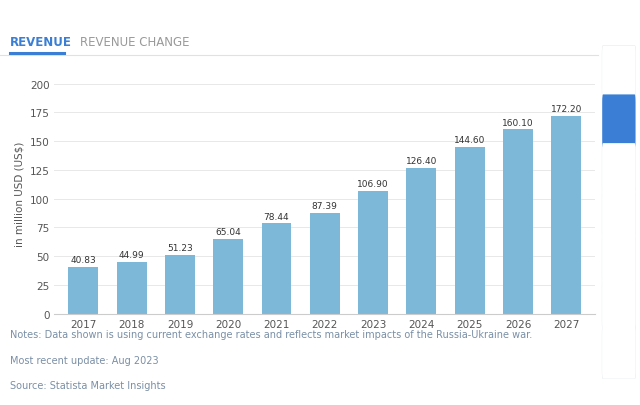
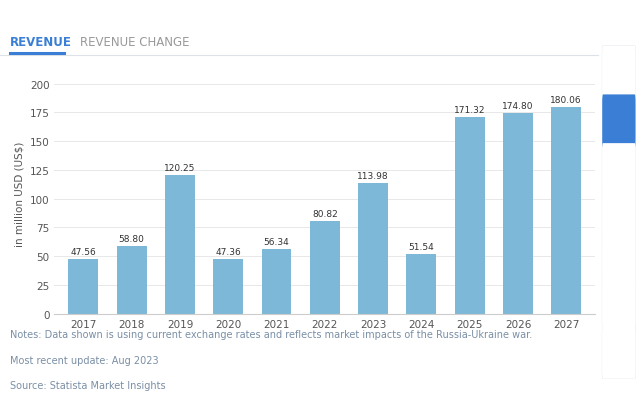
2017: 40.83 -> 47.56
2018: 44.99 -> 58.80
2019: 51.23 -> 120.25
2020: 65.04 -> 47.36
2021: 78.44 -> 56.34
2022: 87.39 -> 80.82
2023: 106.90 -> 113.98
2024: 126.40 -> 51.54
2025: 144.60 -> 171.32
2026: 160.10 -> 174.80
2027: 172.20 -> 180.06
